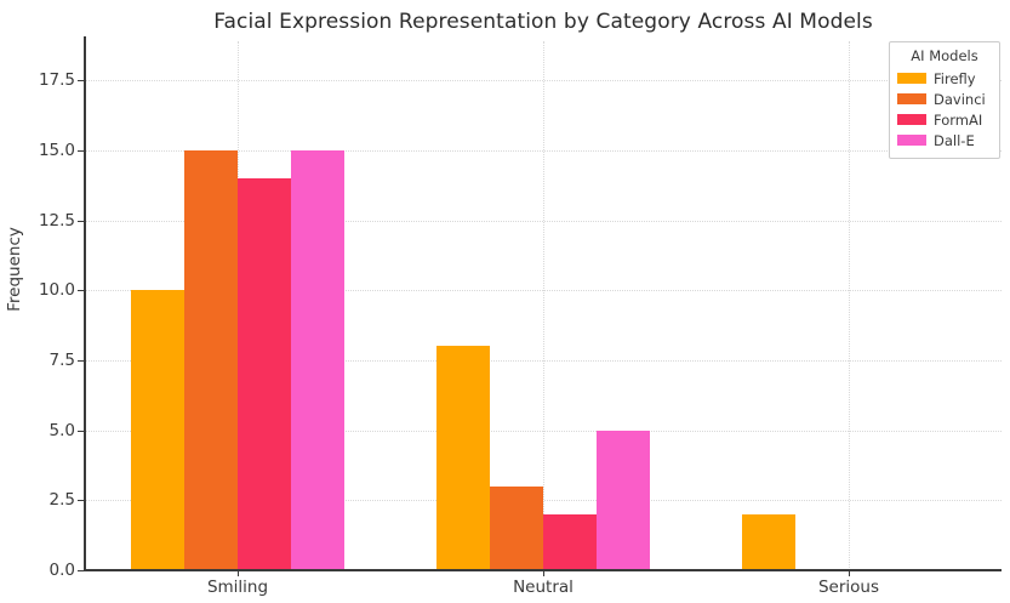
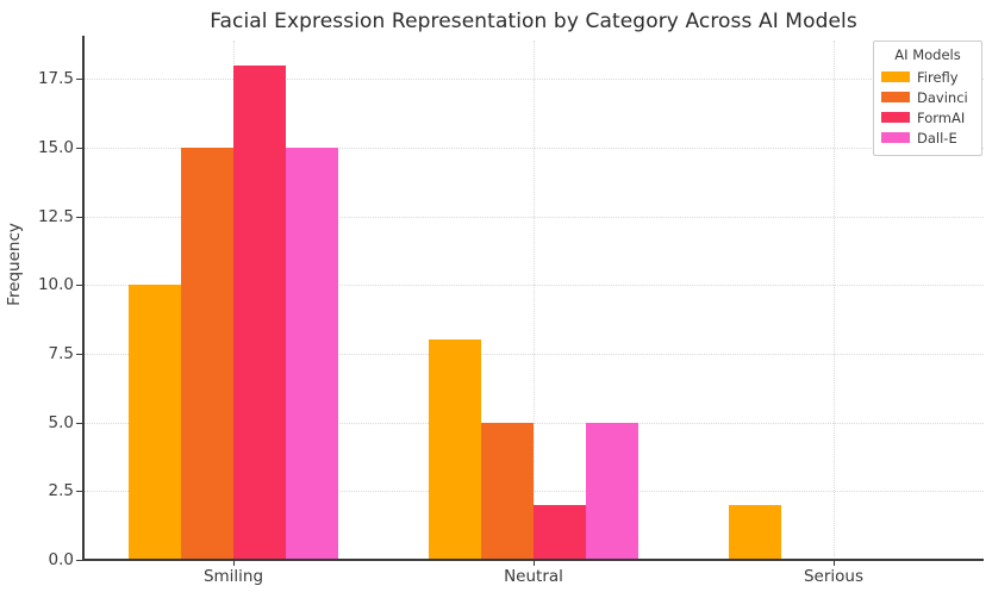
FormAI/Smiling: 14 -> 18
Davinci/Neutral: 3 -> 5
